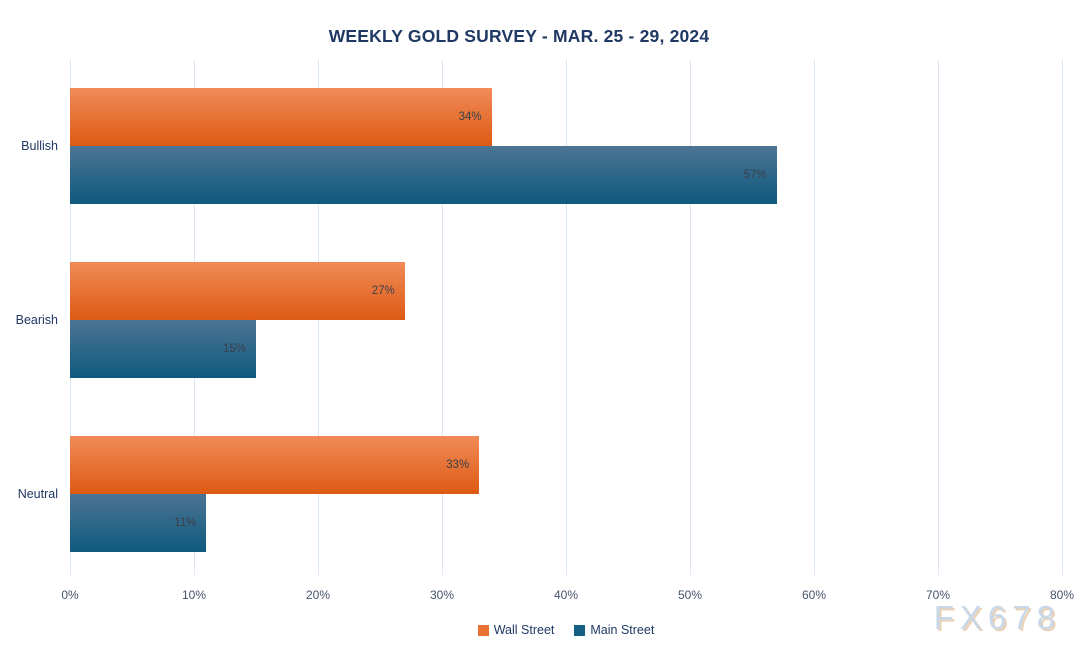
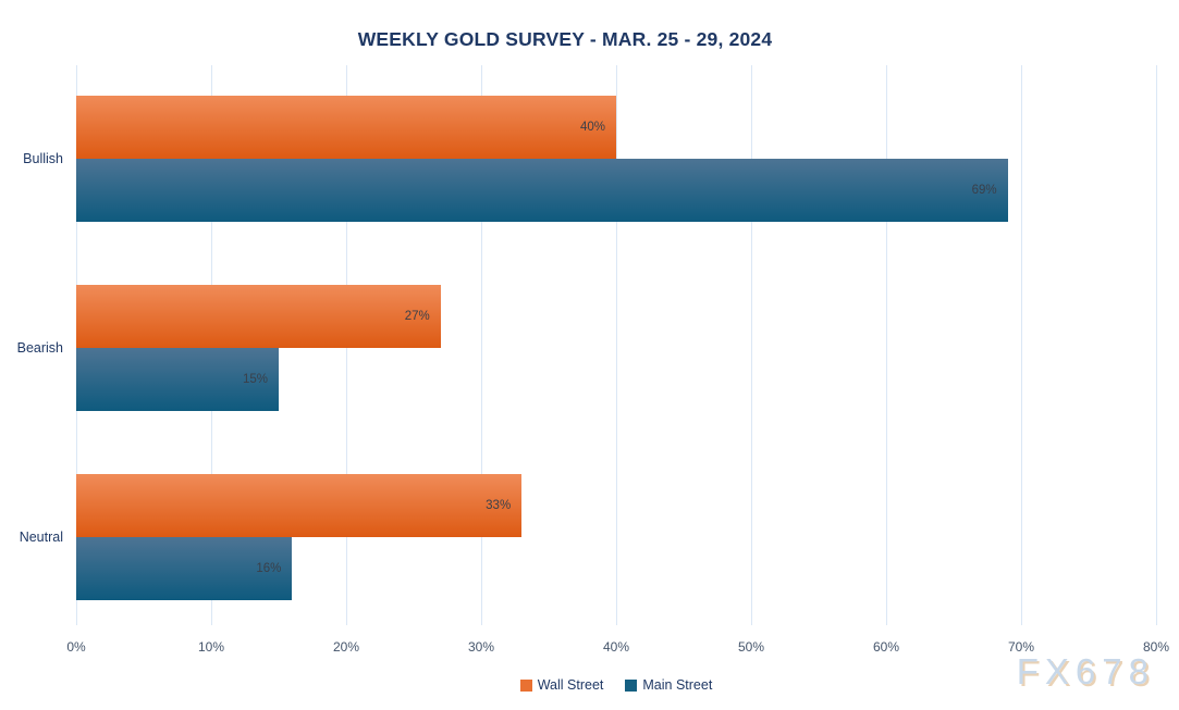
Wall Street/Bullish: 34% -> 40%
Main Street/Bullish: 57% -> 69%
Main Street/Neutral: 11% -> 16%
